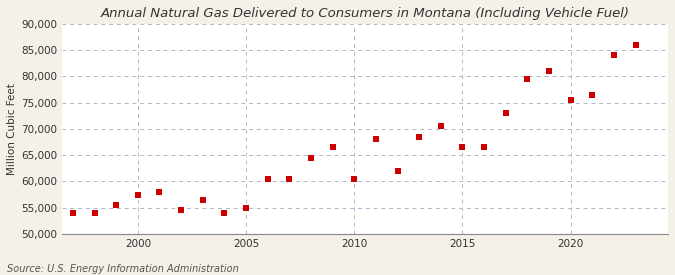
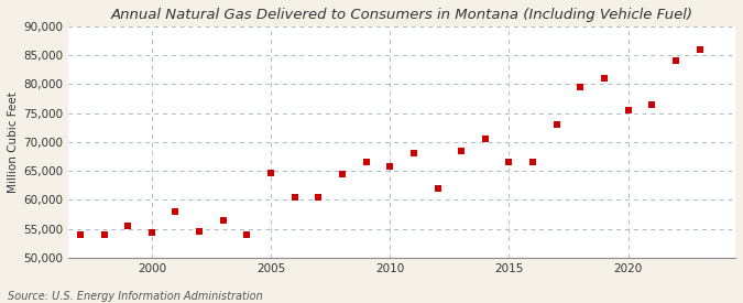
2000: 57,500 -> 54,400
2005: 55,000 -> 64,600
2010: 60,500 -> 65,800
